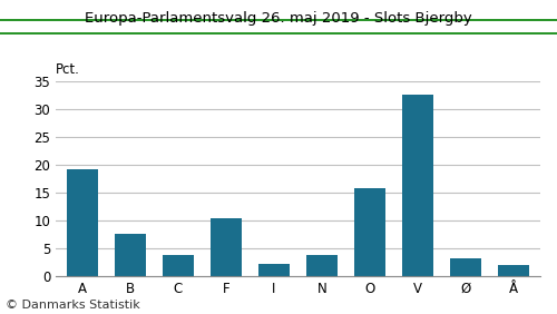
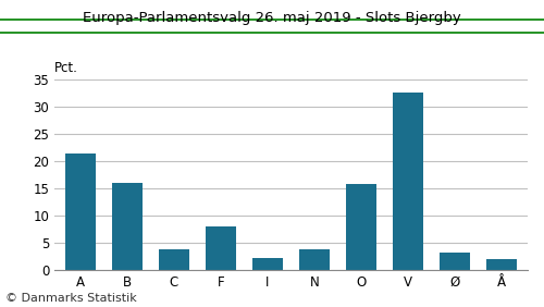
A: 19.3 -> 21.5
B: 7.6 -> 16.0
F: 10.5 -> 8.0
